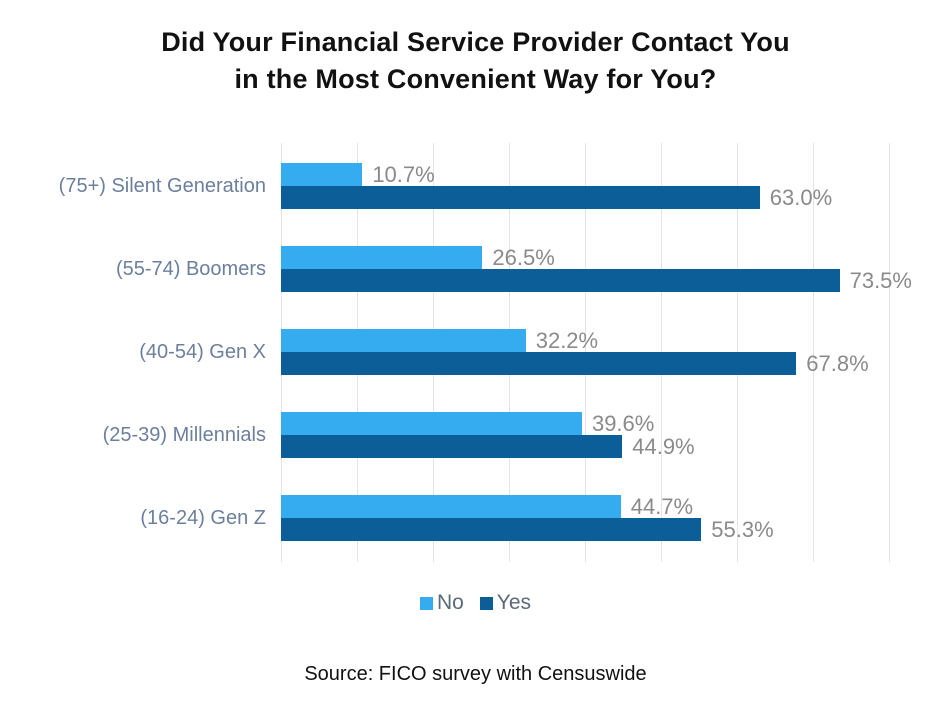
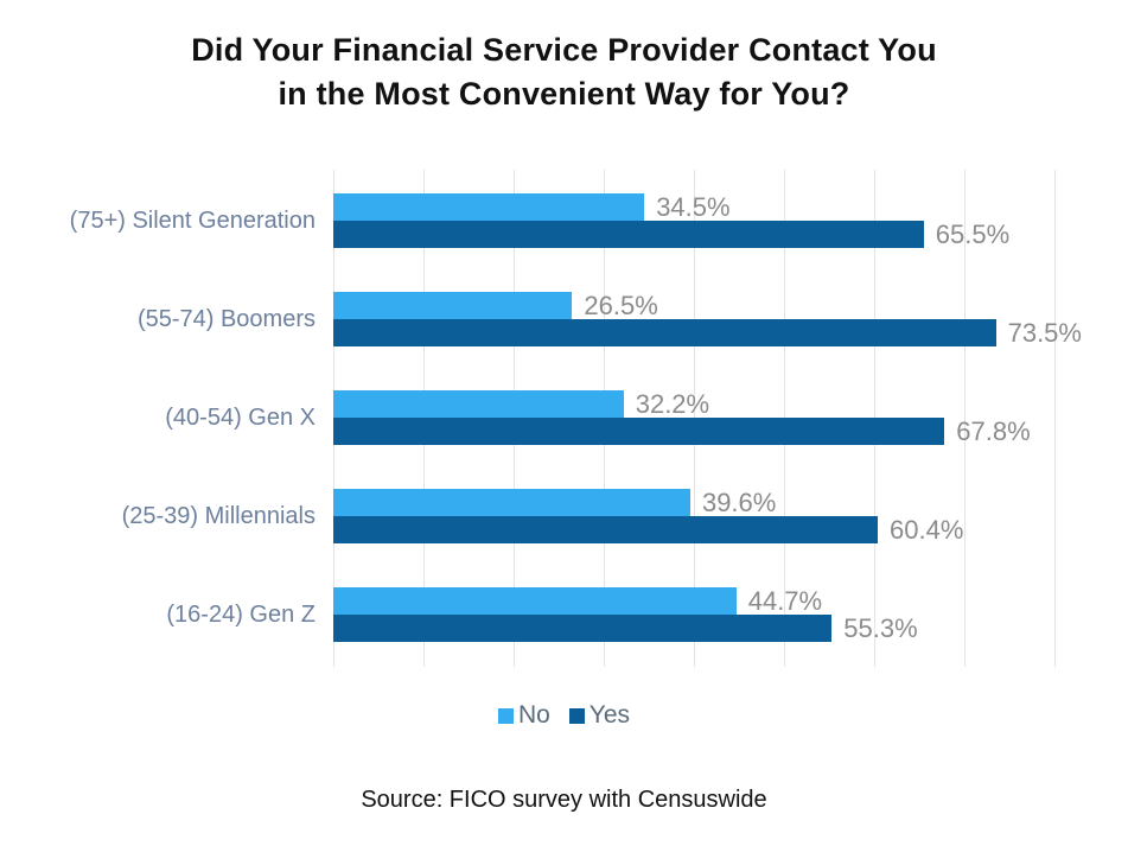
No/(75+) Silent Generation: 10.7% -> 34.5%
Yes/(75+) Silent Generation: 63.0% -> 65.5%
Yes/(25-39) Millennials: 44.9% -> 60.4%
